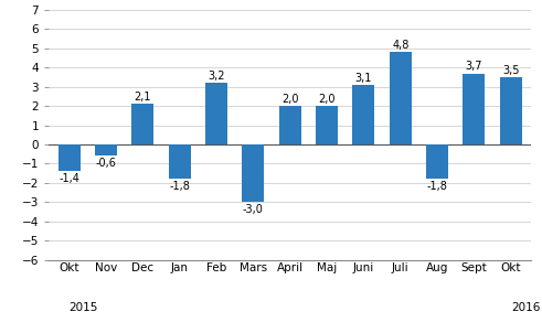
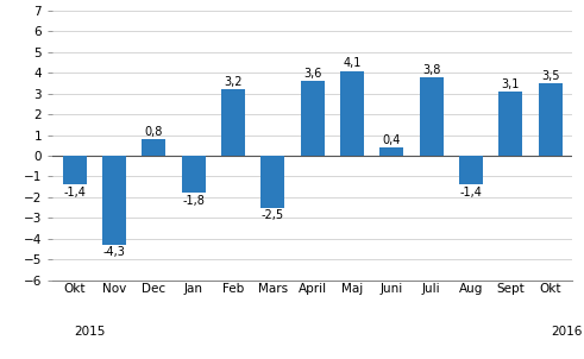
Nov: -0,6 -> -4,3
Dec: 2,1 -> 0,8
Mars: -3,0 -> -2,5
April: 2,0 -> 3,6
Maj: 2,0 -> 4,1
Juni: 3,1 -> 0,4
Juli: 4,8 -> 3,8
Aug: -1,8 -> -1,4
Sept: 3,7 -> 3,1
